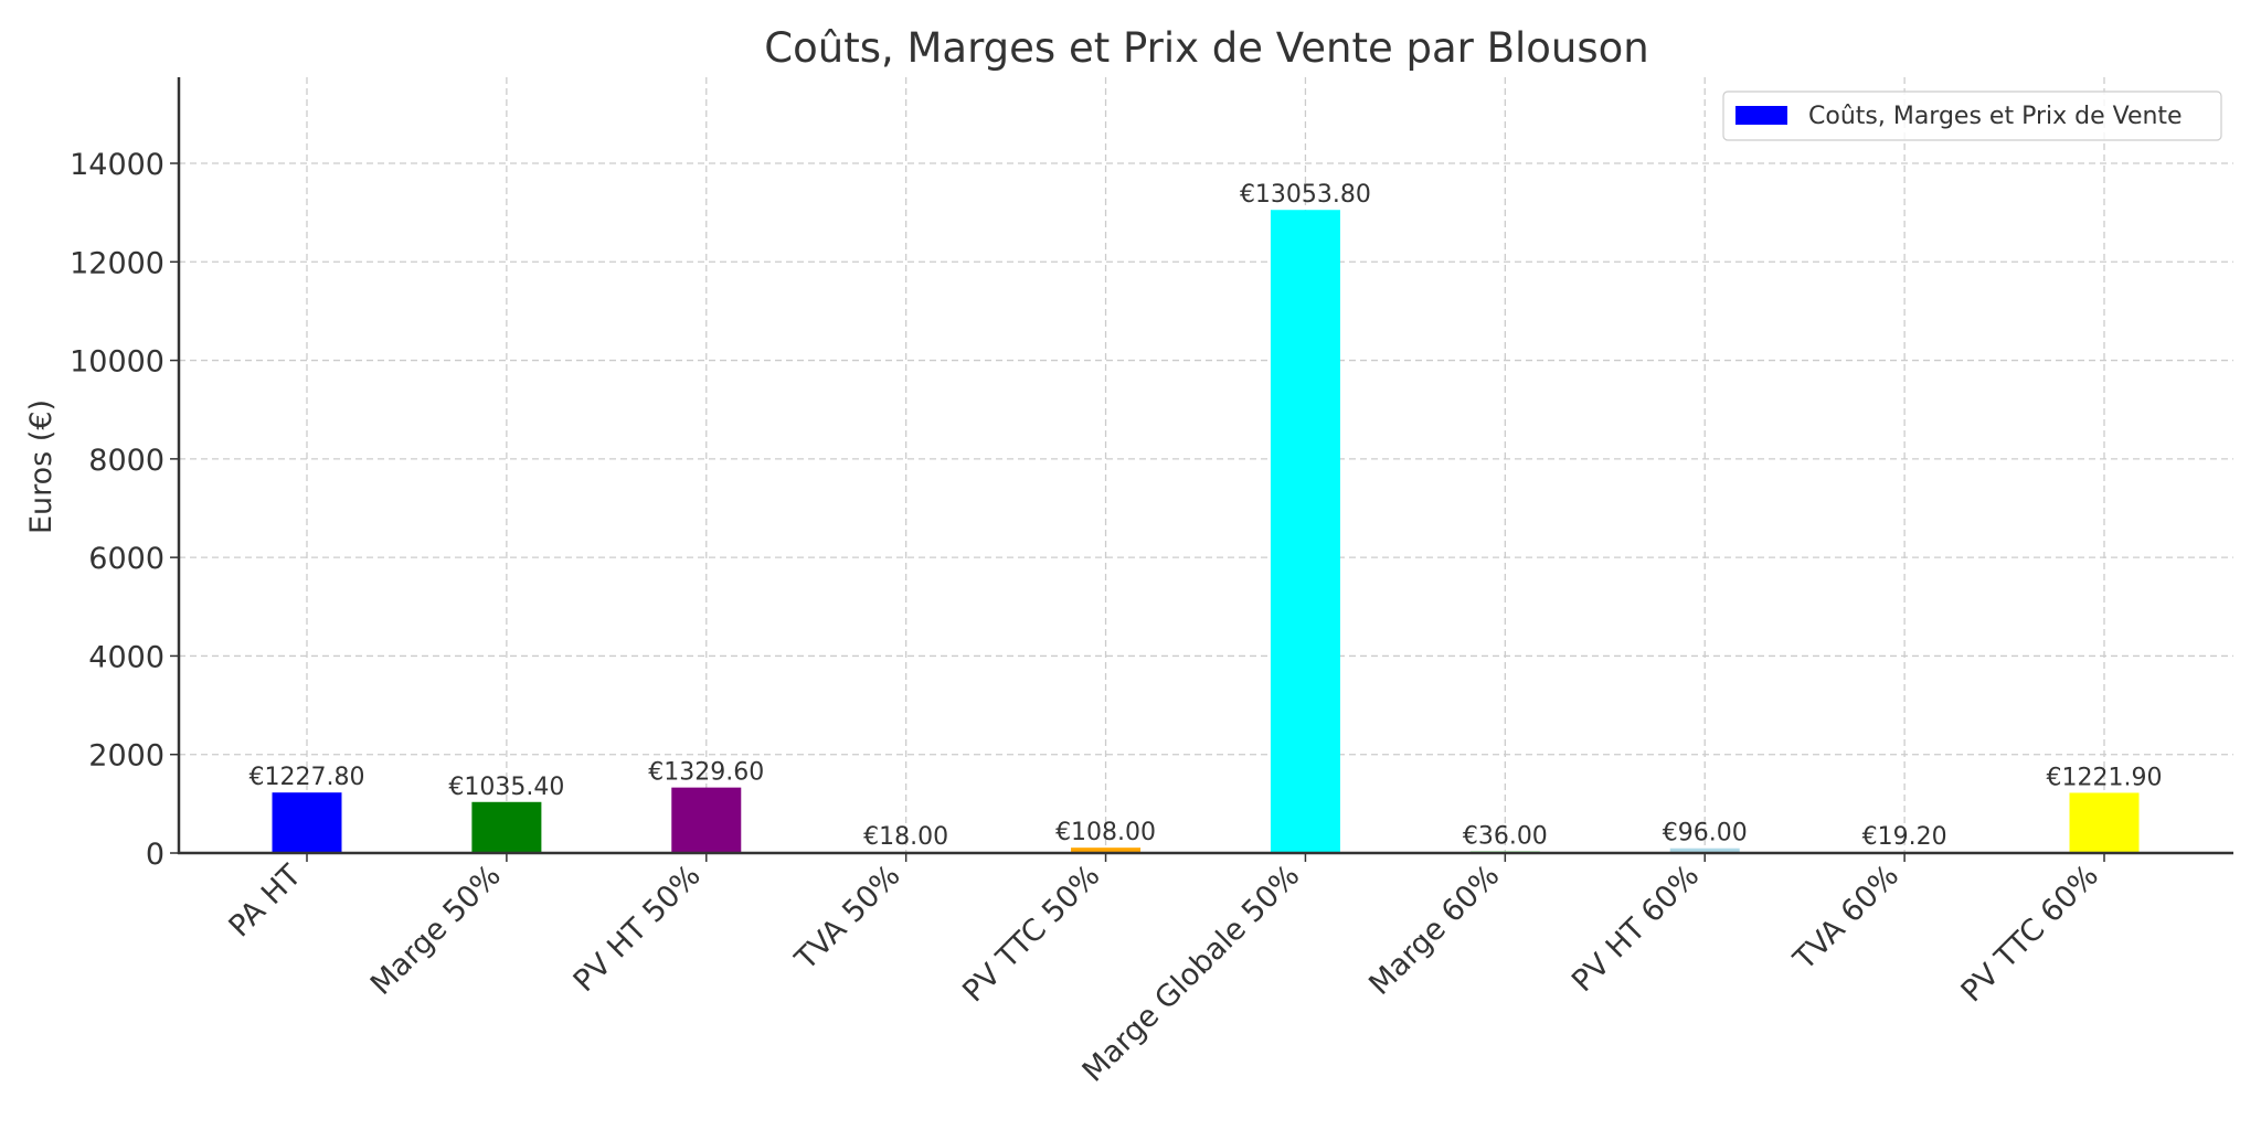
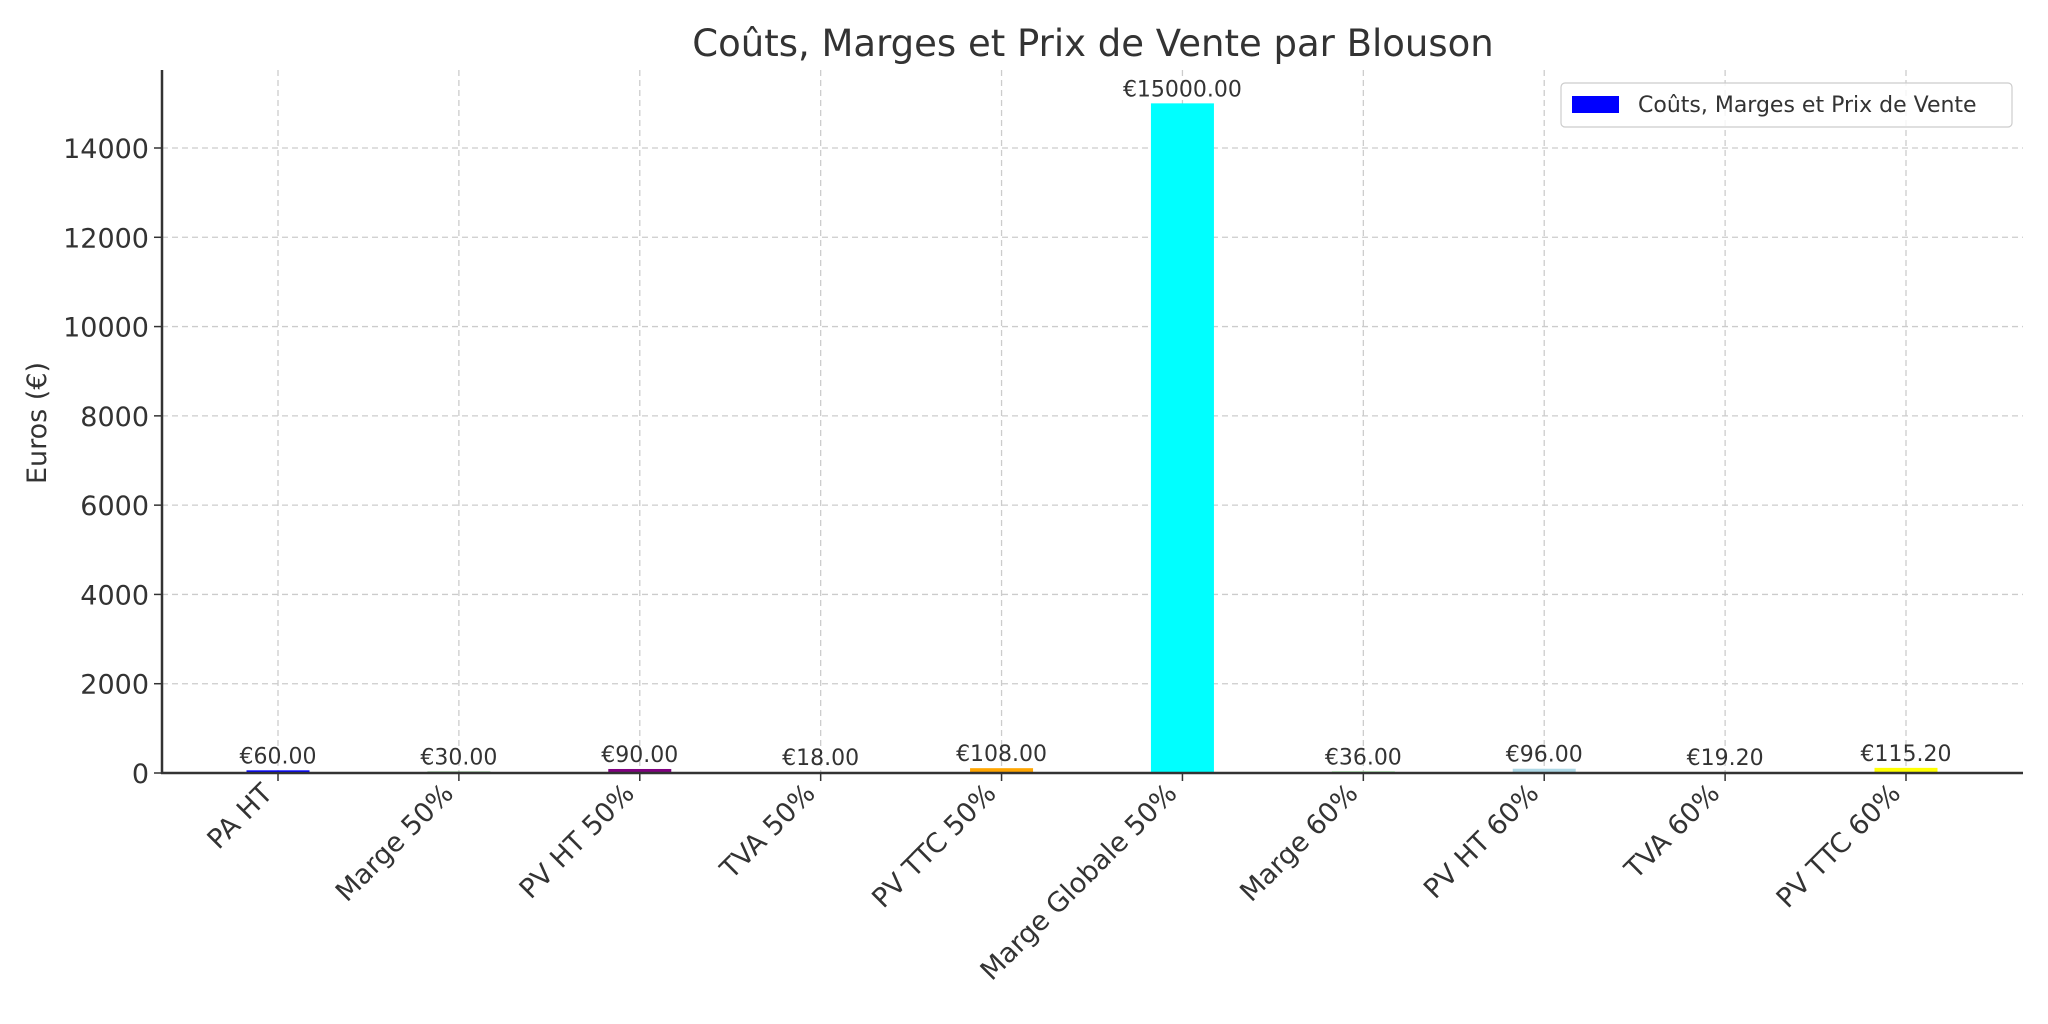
PA HT: €1227.80 -> €60.00
Marge 50%: €1035.40 -> €30.00
PV HT 50%: €1329.60 -> €90.00
Marge Globale 50%: €13053.80 -> €15000.00
PV TTC 60%: €1221.90 -> €115.20
